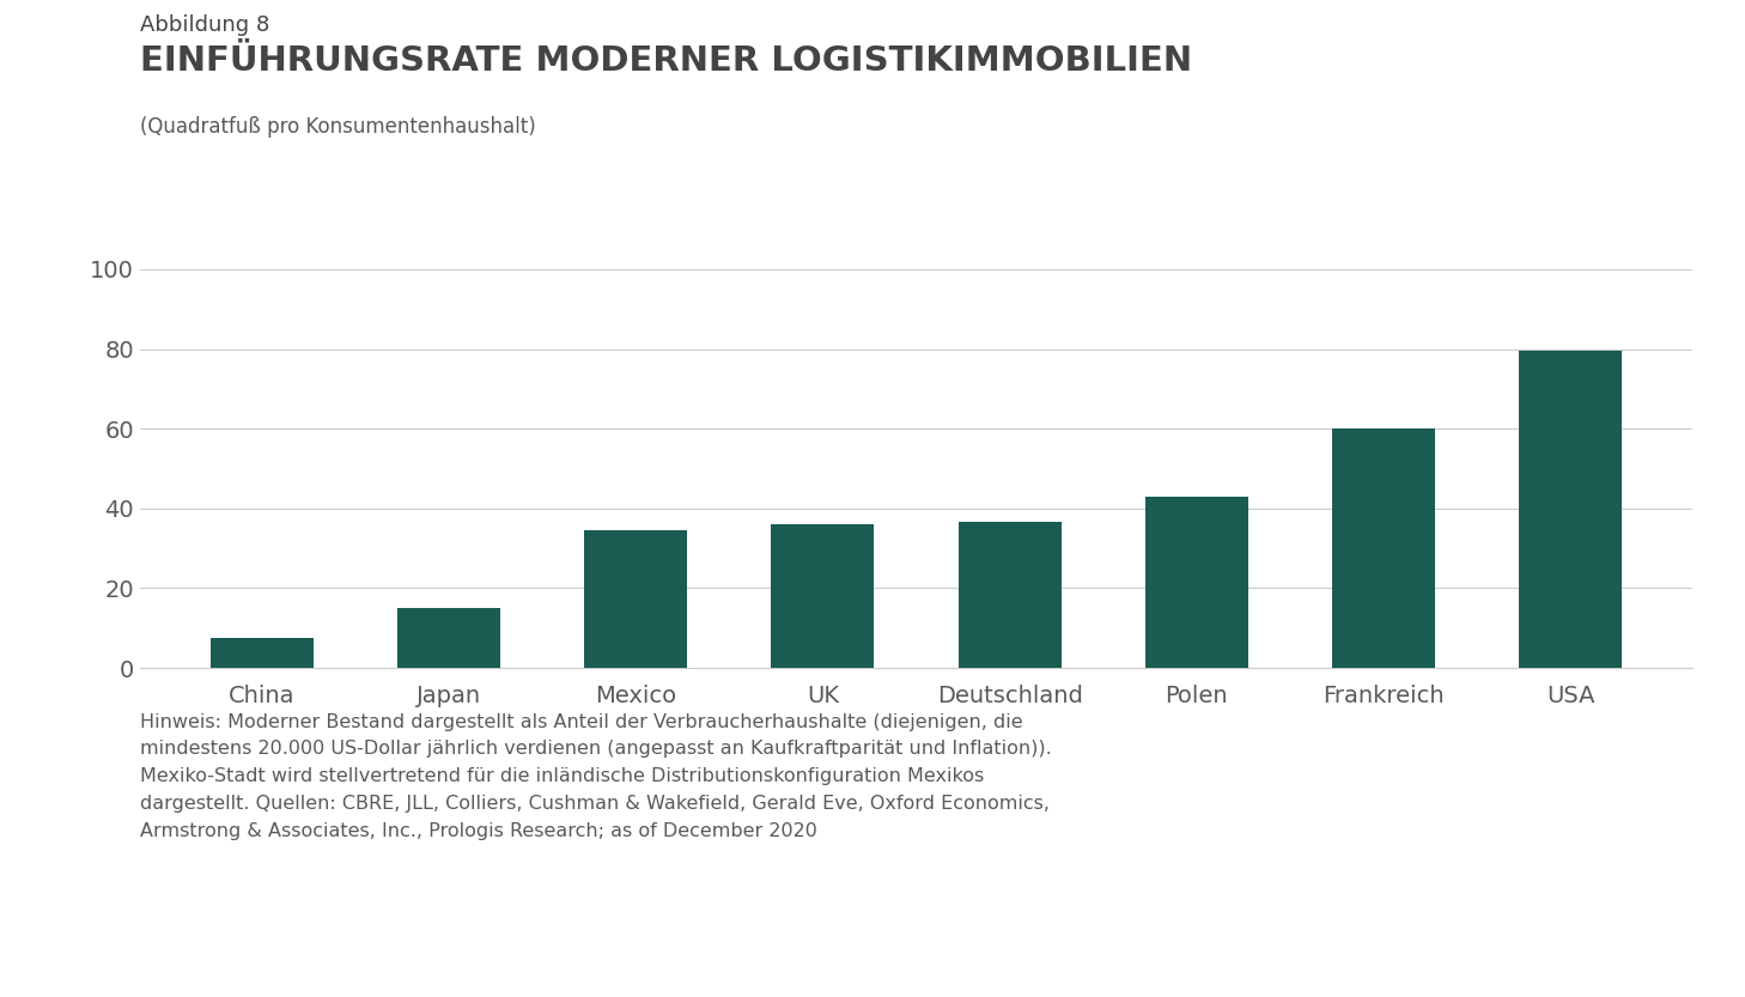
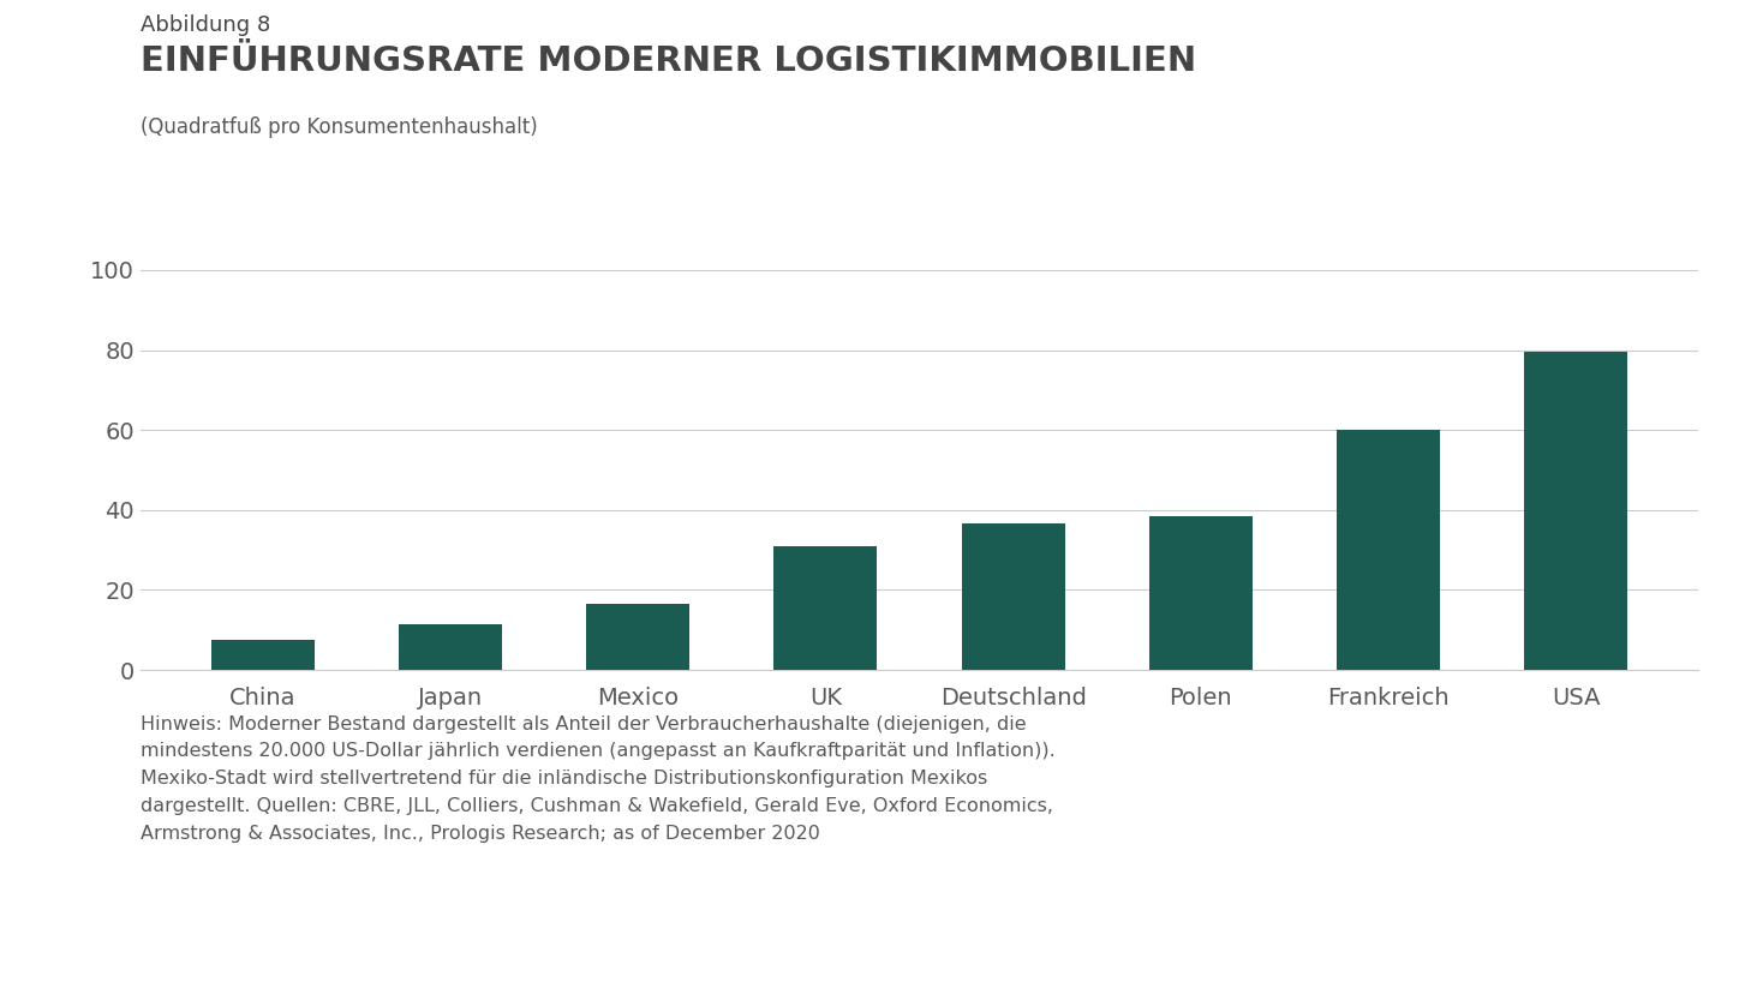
Japan: 15.0 -> 11.5
Mexico: 34.5 -> 16.5
UK: 36.0 -> 31.0
Polen: 43.0 -> 38.5
